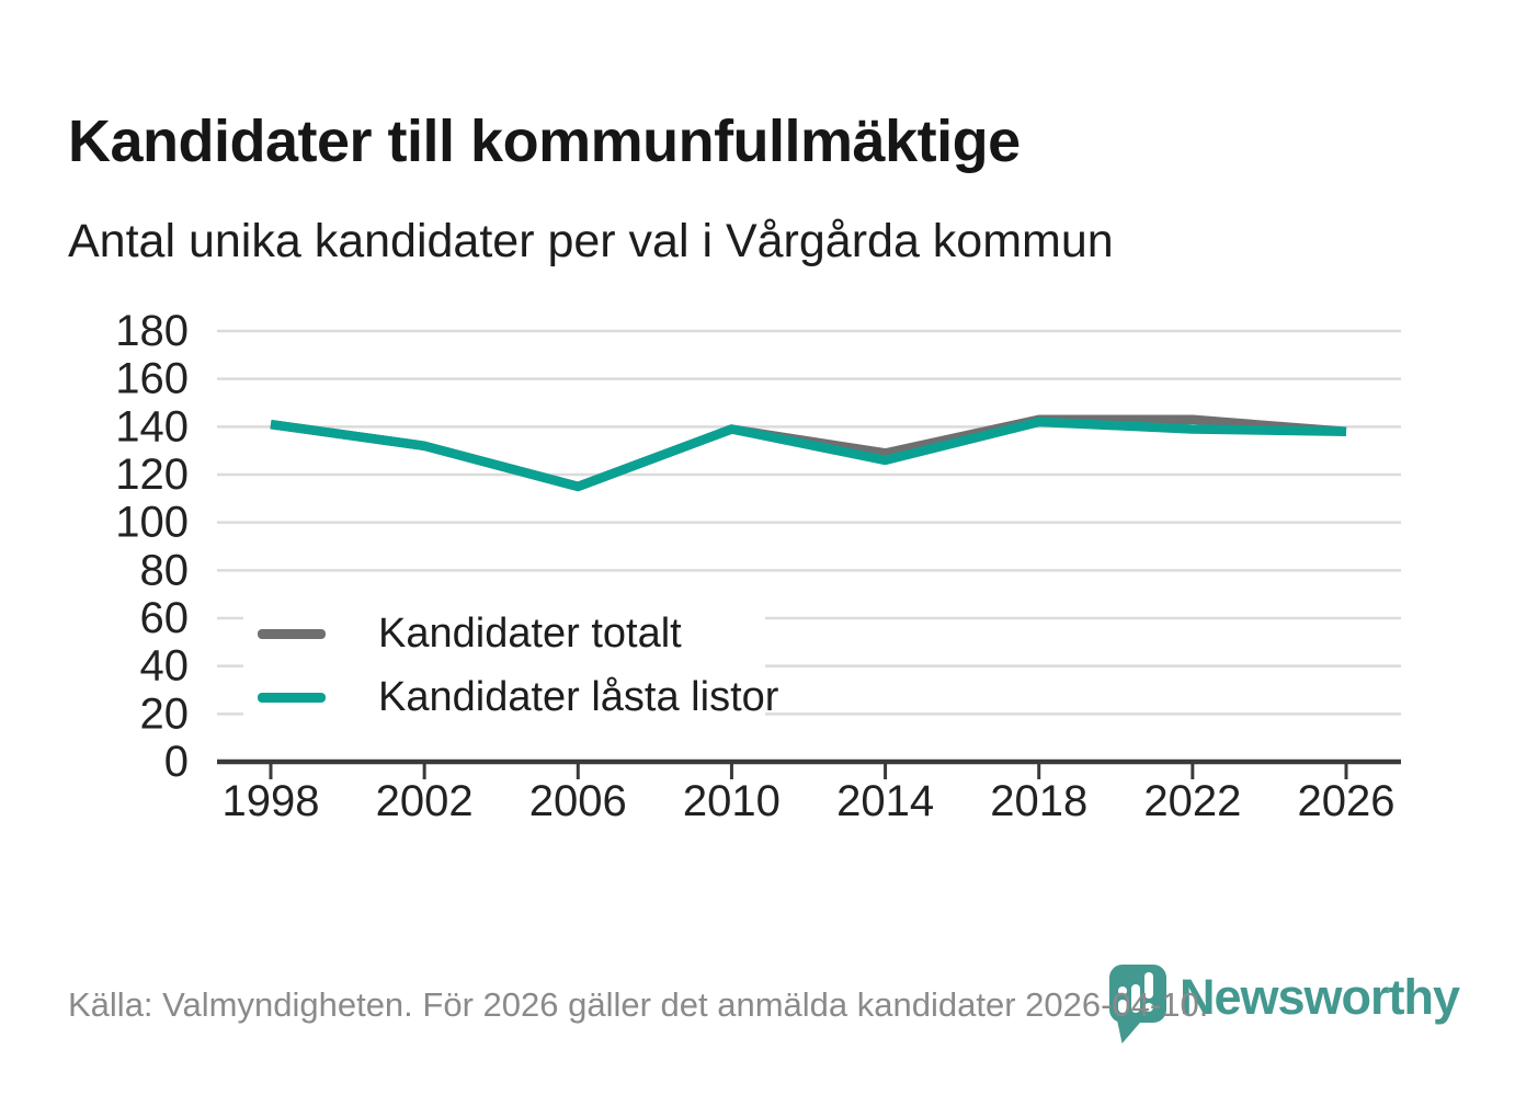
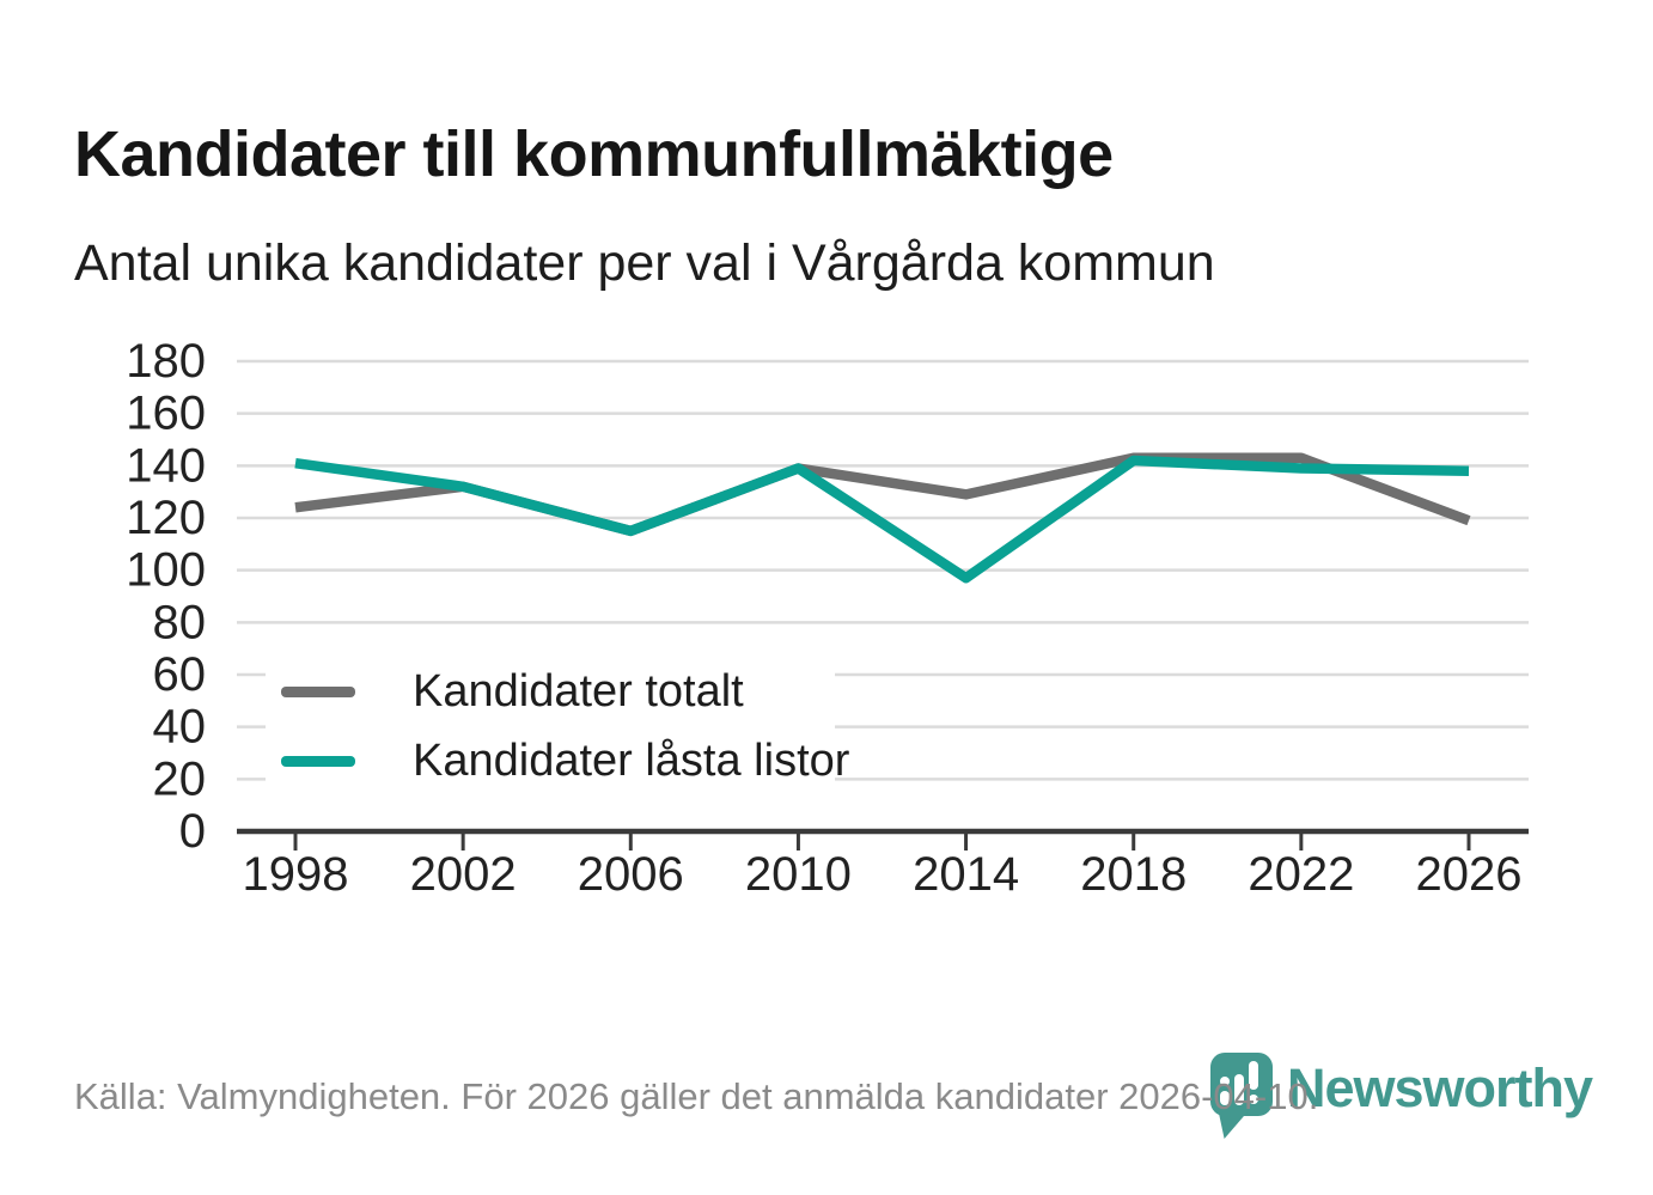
Kandidater totalt/1998: 141 -> 124
Kandidater låsta listor/2014: 126 -> 97
Kandidater totalt/2026: 138 -> 119
